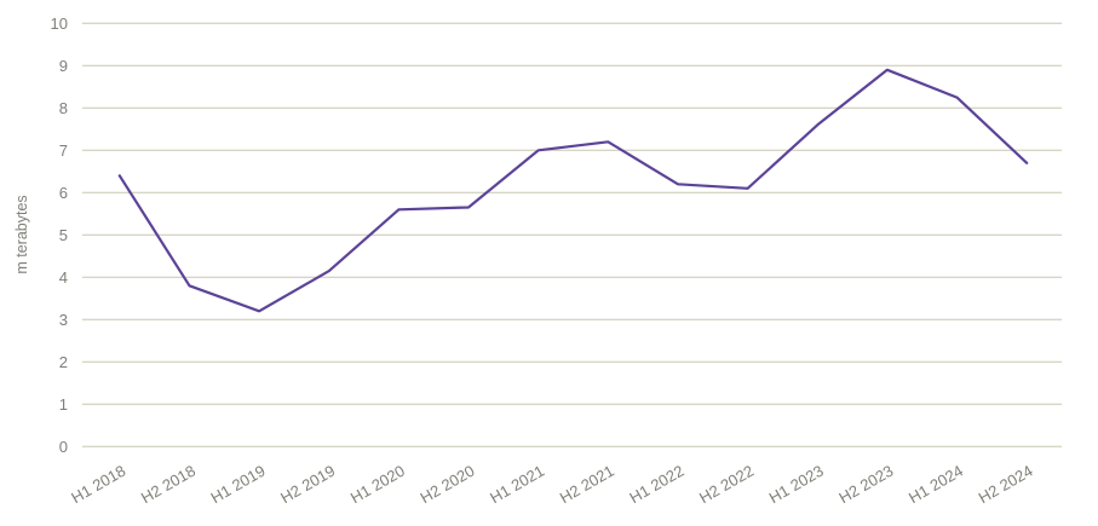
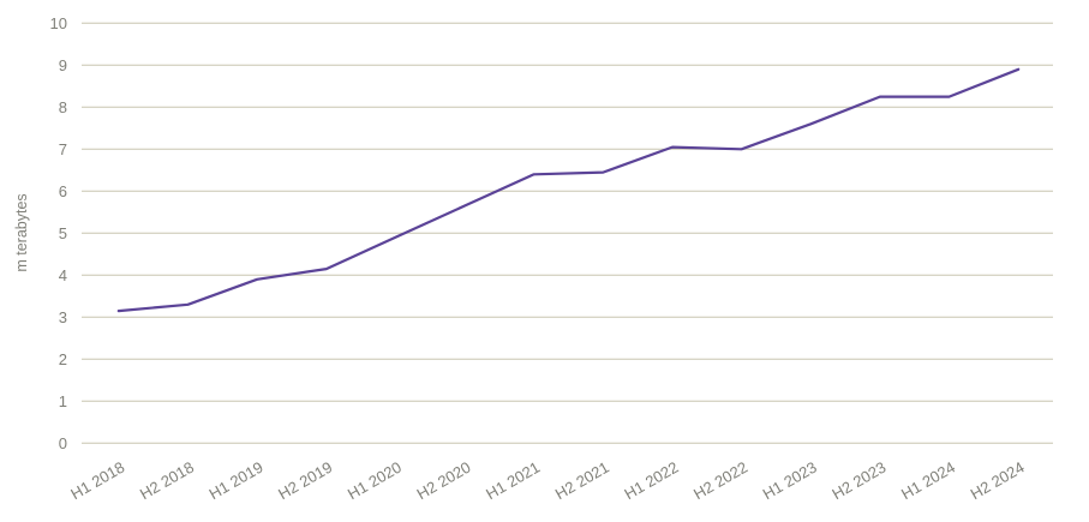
H1 2018: 6.4 -> 3.1
H2 2018: 3.8 -> 3.3
H1 2019: 3.2 -> 3.9
H1 2020: 5.6 -> 4.9
H1 2021: 7.0 -> 6.4
H2 2021: 7.2 -> 6.5
H1 2022: 6.2 -> 7.0
H2 2022: 6.1 -> 7.0
H2 2023: 8.9 -> 8.2
H2 2024: 6.7 -> 8.9
